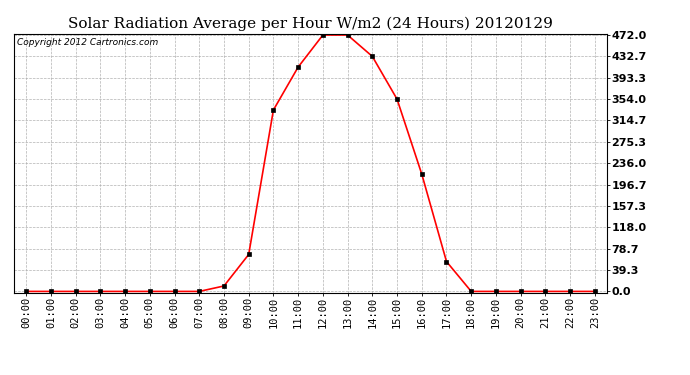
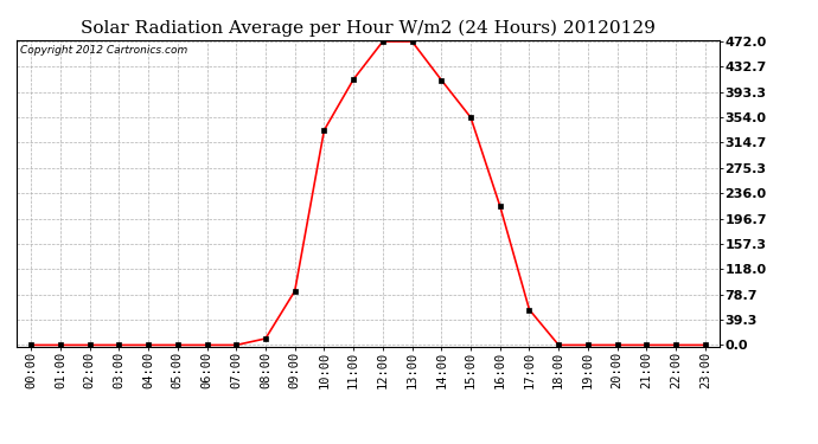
09:00: 68 -> 84
14:00: 433 -> 412
